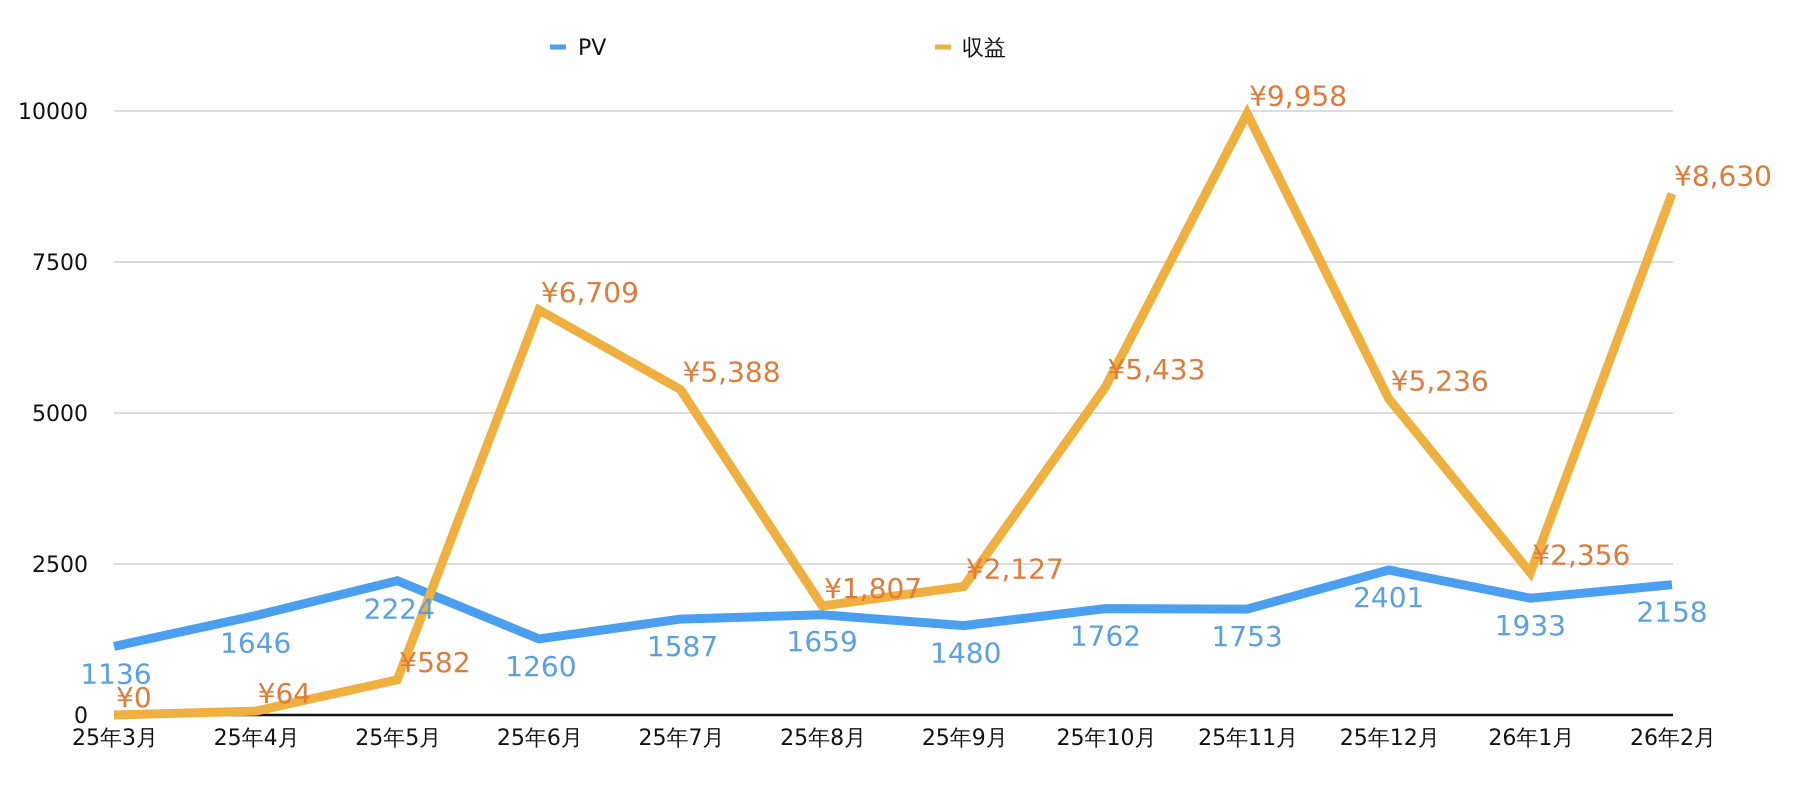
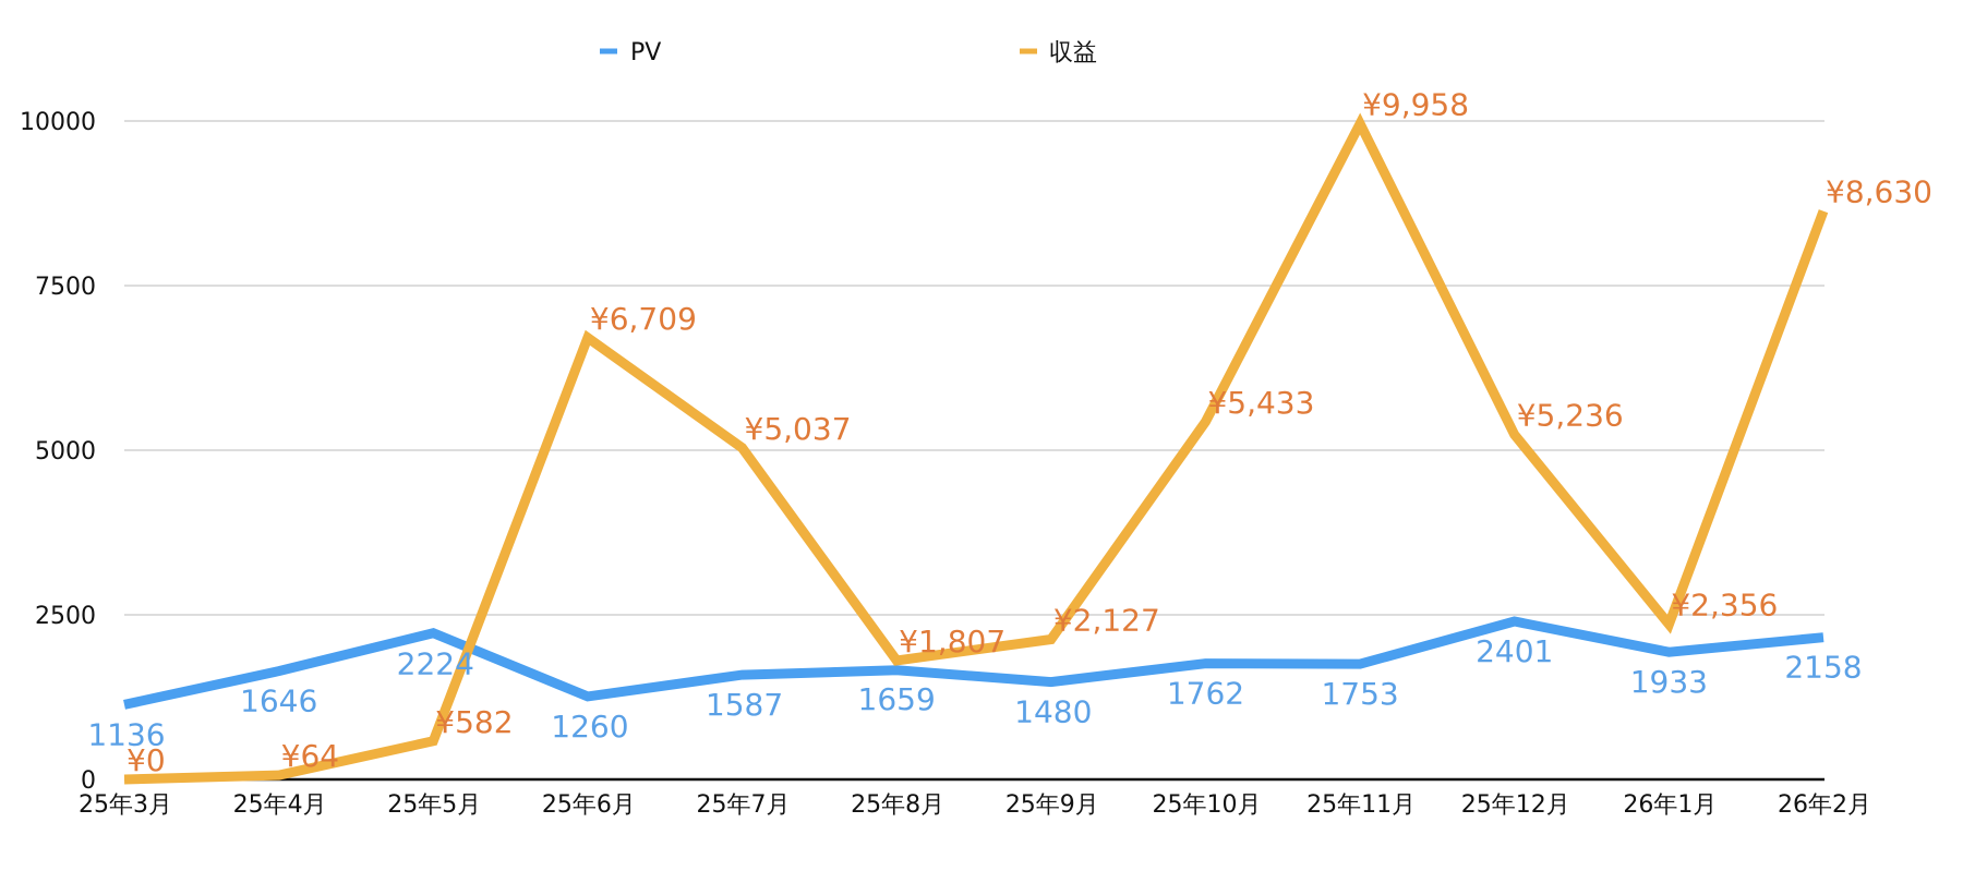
収益/25年7月: ¥5,388 -> ¥5,037
